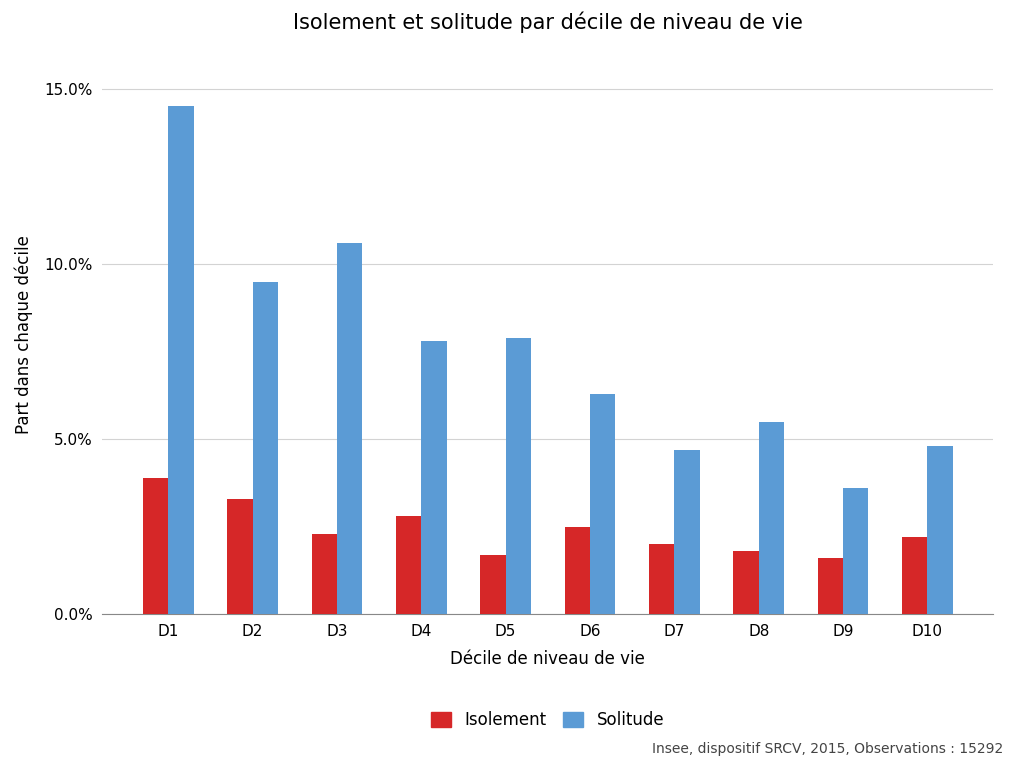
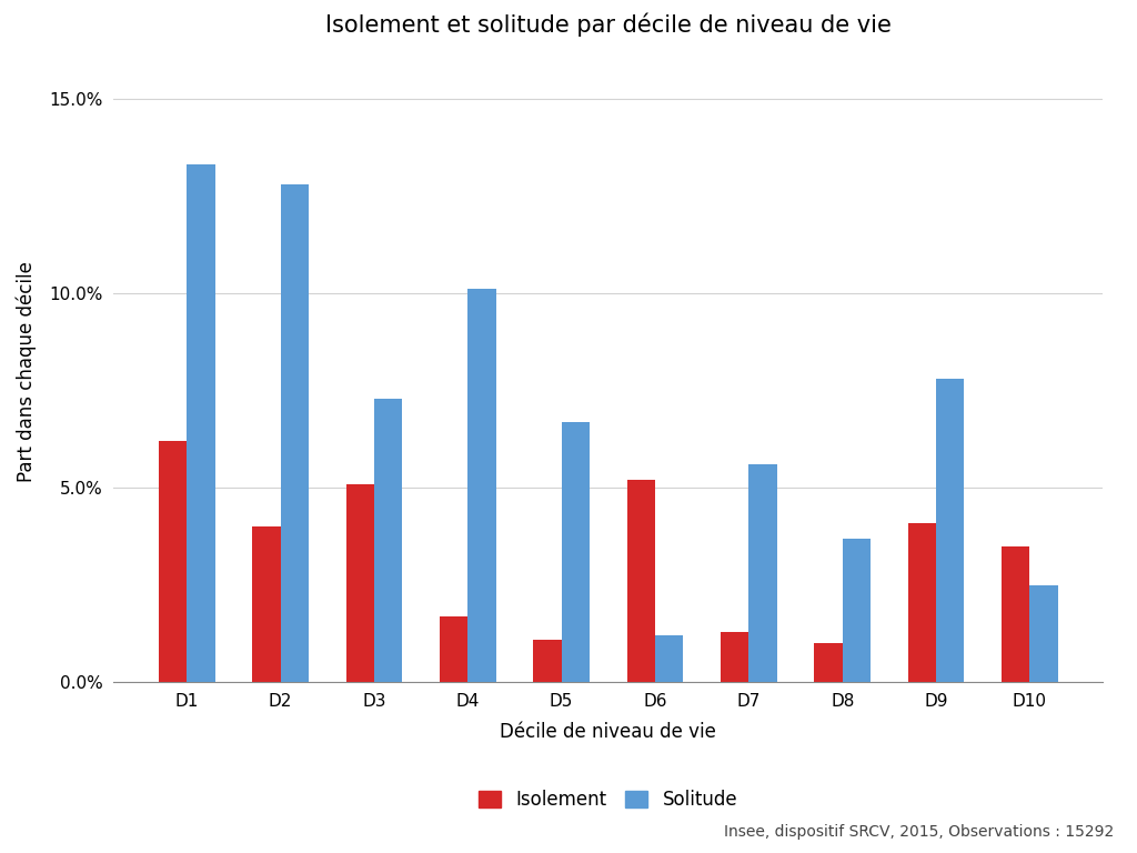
Isolement/D1: 3.9% -> 6.2%
Solitude/D1: 14.5% -> 13.3%
Isolement/D2: 3.3% -> 4.0%
Solitude/D2: 9.5% -> 12.8%
Isolement/D3: 2.3% -> 5.1%
Solitude/D3: 10.6% -> 7.3%
Isolement/D4: 2.8% -> 1.7%
Solitude/D4: 7.8% -> 10.1%
Isolement/D5: 1.7% -> 1.1%
Solitude/D5: 7.9% -> 6.7%
Isolement/D6: 2.5% -> 5.2%
Solitude/D6: 6.3% -> 1.2%
Isolement/D7: 2.0% -> 1.3%
Solitude/D7: 4.7% -> 5.6%
Isolement/D8: 1.8% -> 1.0%
Solitude/D8: 5.5% -> 3.7%
Isolement/D9: 1.6% -> 4.1%
Solitude/D9: 3.6% -> 7.8%
Isolement/D10: 2.2% -> 3.5%
Solitude/D10: 4.8% -> 2.5%
